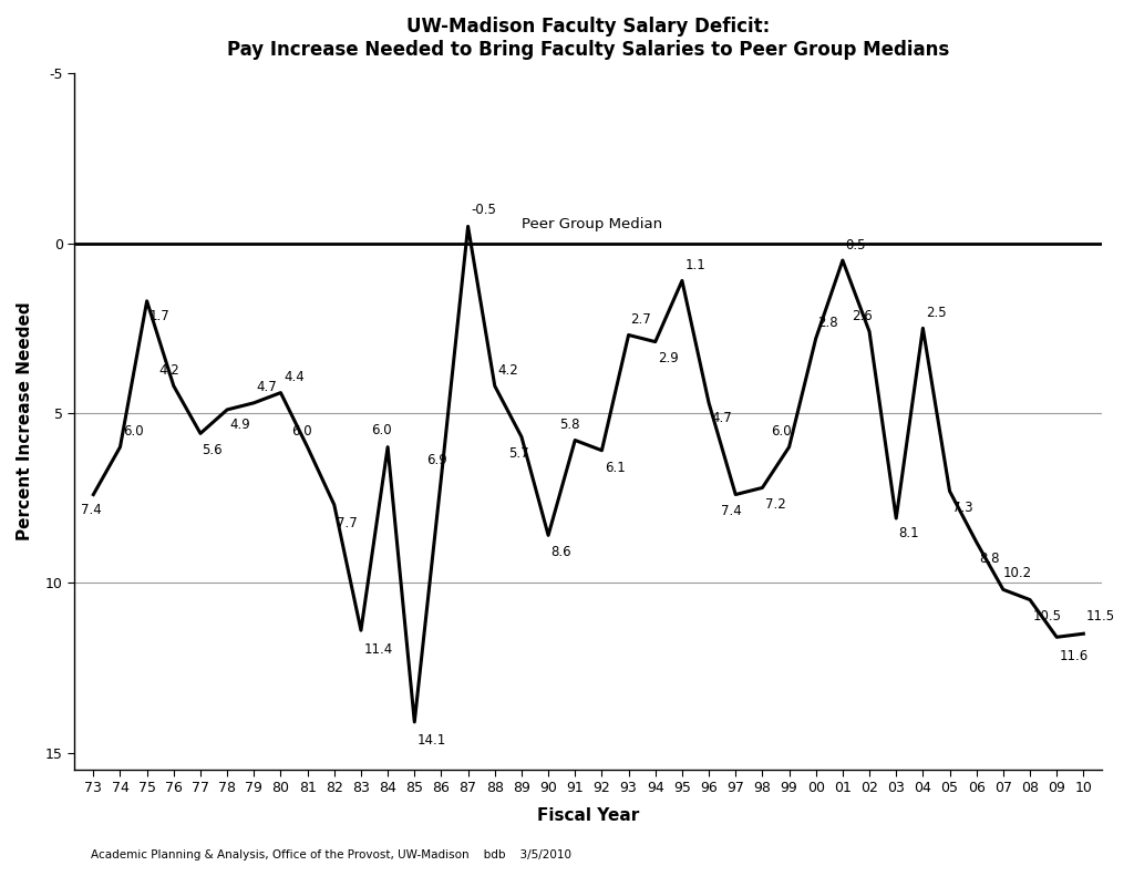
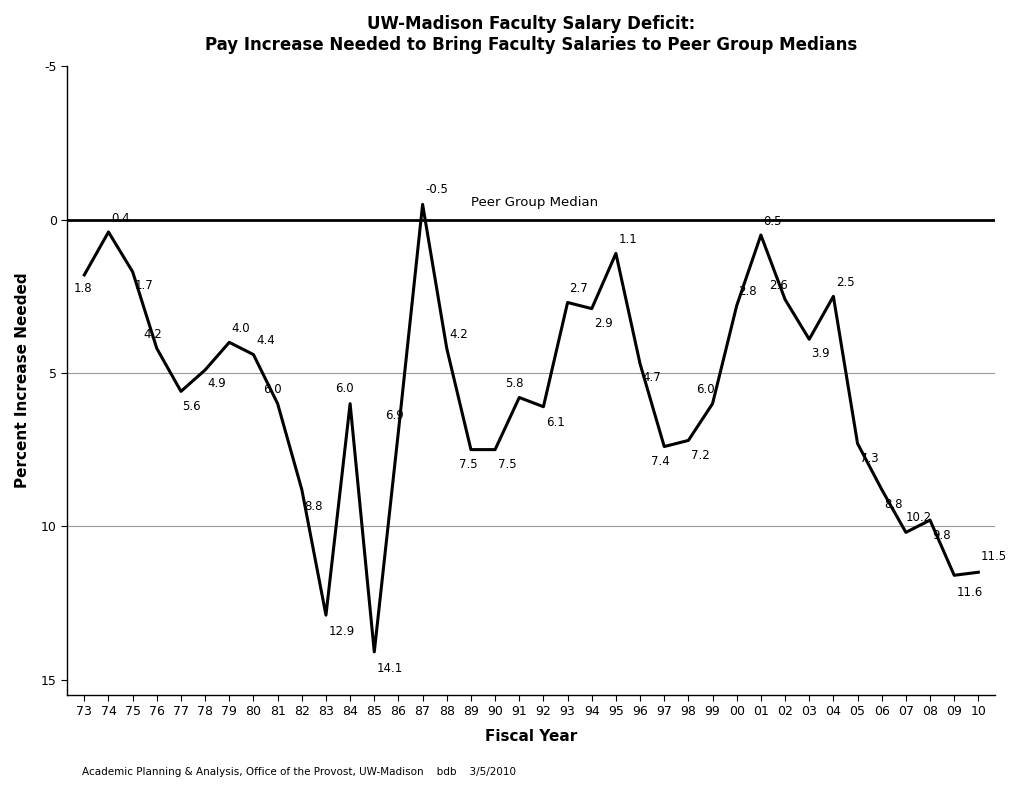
73: 7.4 -> 1.8
74: 6.0 -> 0.4
79: 4.7 -> 4.0
82: 7.7 -> 8.8
83: 11.4 -> 12.9
89: 5.7 -> 7.5
90: 8.6 -> 7.5
03: 8.1 -> 3.9
08: 10.5 -> 9.8
